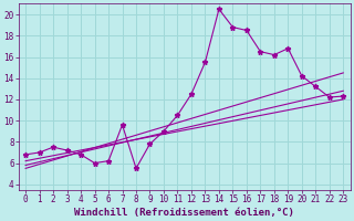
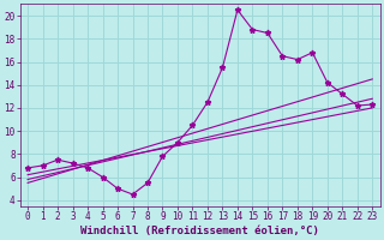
6: 6.2 -> 5.0
7: 9.6 -> 4.5
